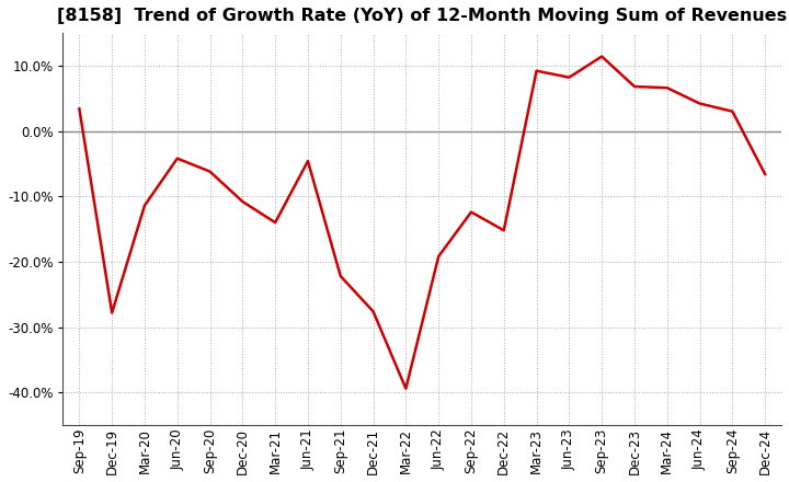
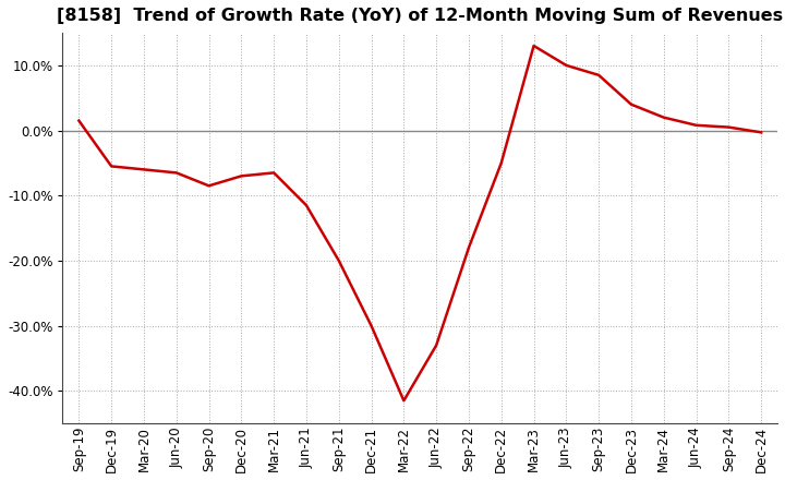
Sep-19: 3.4% -> 1.5%
Dec-19: -27.8% -> -5.5%
Mar-20: -11.4% -> -6.0%
Jun-20: -4.2% -> -6.5%
Sep-20: -6.2% -> -8.5%
Dec-20: -10.8% -> -7.0%
Mar-21: -14.0% -> -6.5%
Jun-21: -4.6% -> -11.5%
Sep-21: -22.2% -> -20.0%
Dec-21: -27.6% -> -30.0%
Mar-22: -39.4% -> -41.5%
Jun-22: -19.2% -> -33.0%
Sep-22: -12.4% -> -18.0%
Dec-22: -15.2% -> -5.0%
Mar-23: 9.2% -> 13.0%
Jun-23: 8.2% -> 10.0%
Sep-23: 11.4% -> 8.5%
Dec-23: 6.8% -> 4.0%
Mar-24: 6.6% -> 2.0%
Jun-24: 4.2% -> 0.8%
Sep-24: 3.0% -> 0.5%
Dec-24: -6.6% -> -0.3%
